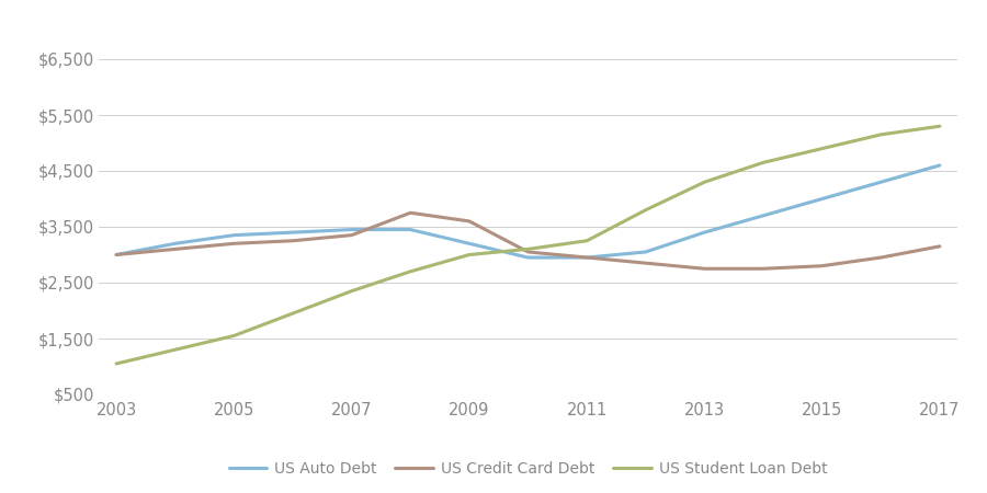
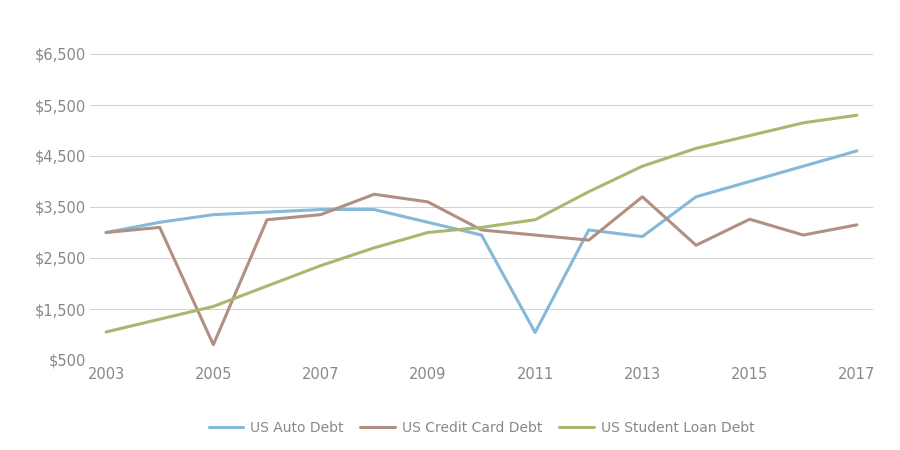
US Credit Card Debt/2005: $3,200 -> $800
US Auto Debt/2011: $2,950 -> $1,040
US Auto Debt/2013: $3,400 -> $2,920
US Credit Card Debt/2013: $2,750 -> $3,700
US Credit Card Debt/2015: $2,800 -> $3,260
